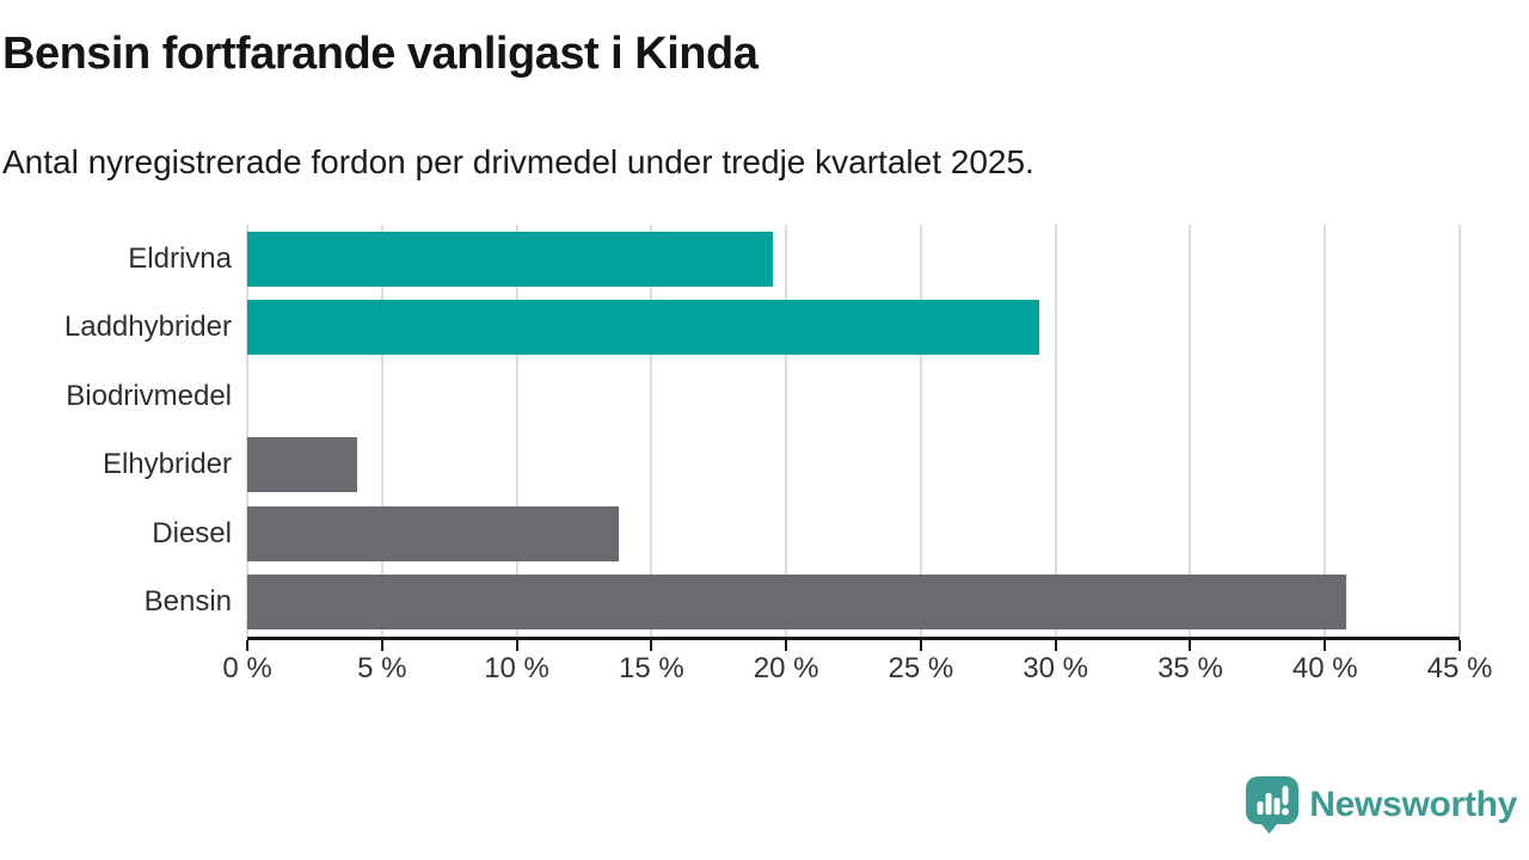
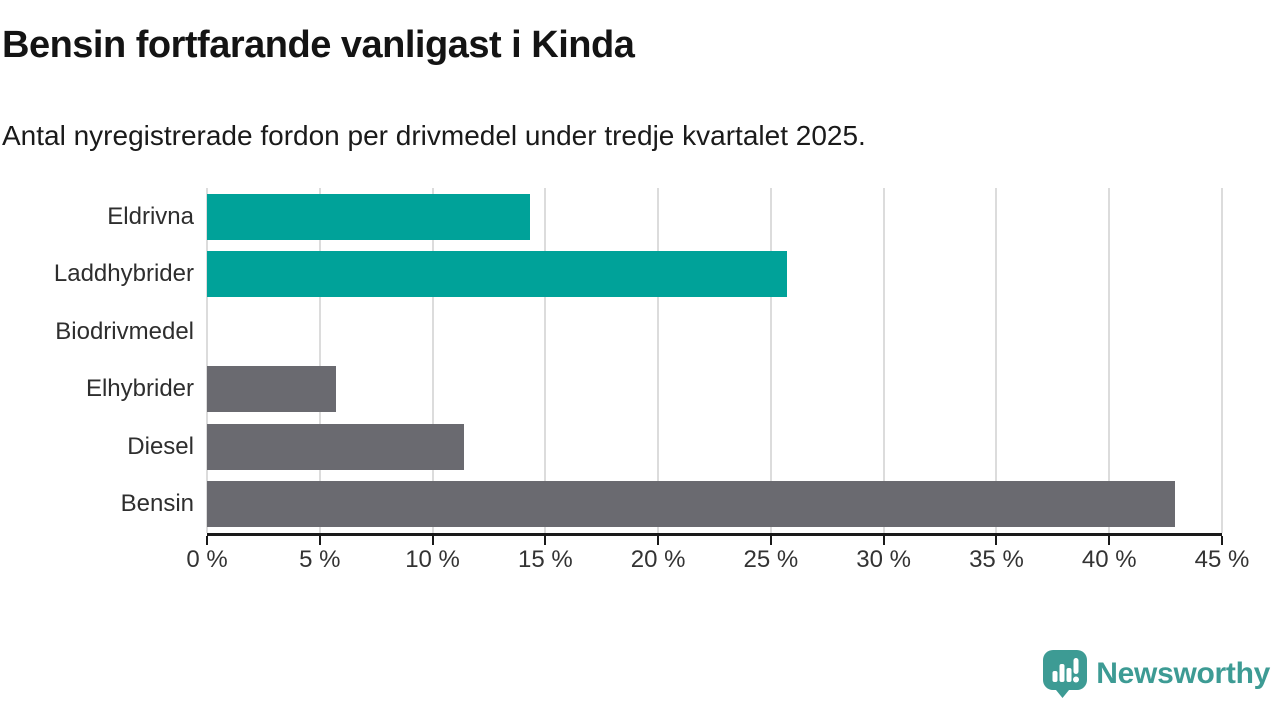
Eldrivna: 19.5% -> 14.3%
Laddhybrider: 29.4% -> 25.7%
Elhybrider: 4.1% -> 5.7%
Diesel: 13.8% -> 11.4%
Bensin: 40.8% -> 42.9%
